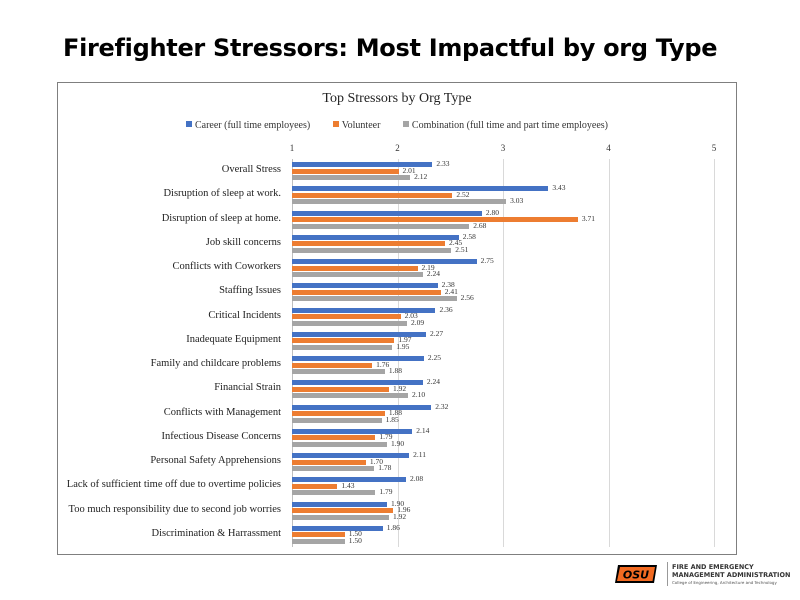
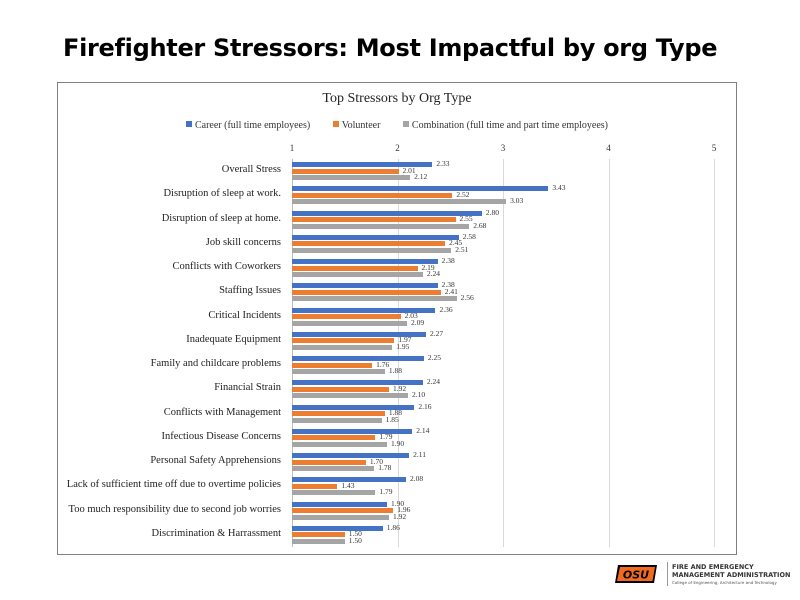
Volunteer/Disruption of sleep at home.: 3.71 -> 2.55
Career (full time employees)/Conflicts with Coworkers: 2.75 -> 2.38
Career (full time employees)/Conflicts with Management: 2.32 -> 2.16
